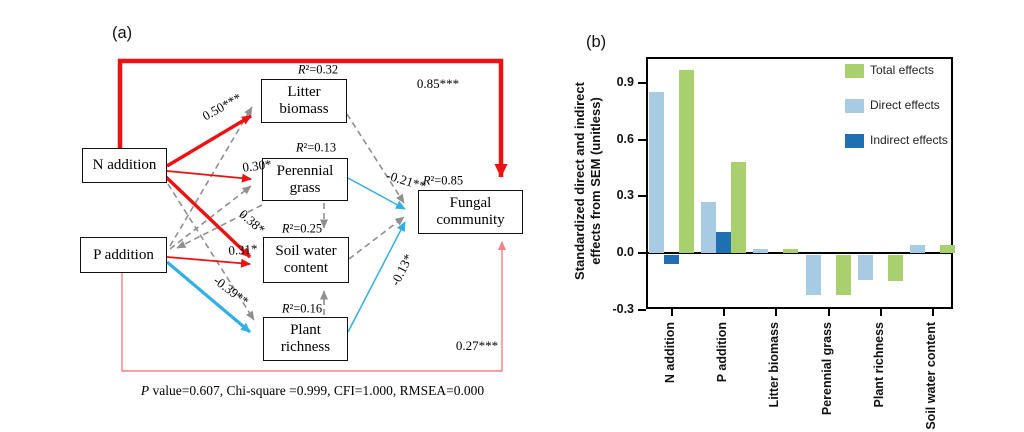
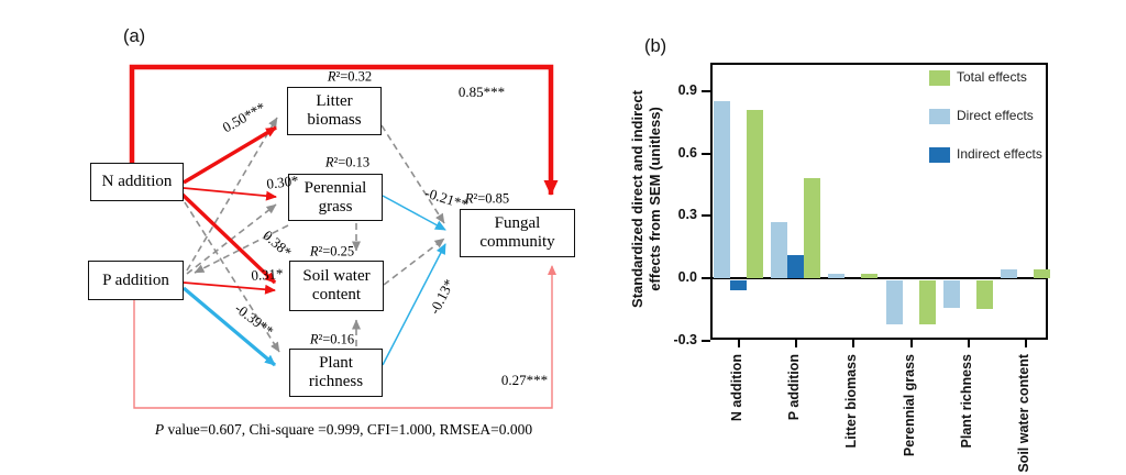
Total effects/N addition: 0.97 -> 0.81
